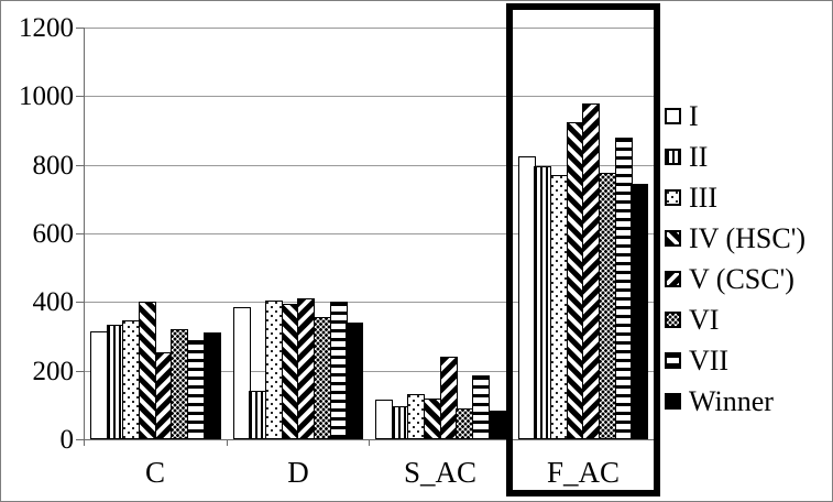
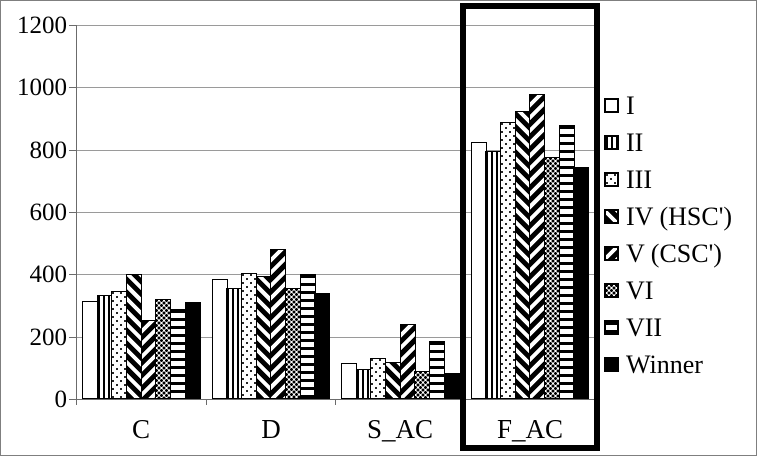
II/D: 140 -> 360
V (CSC')/D: 410 -> 480
III/F_AC: 770 -> 890
